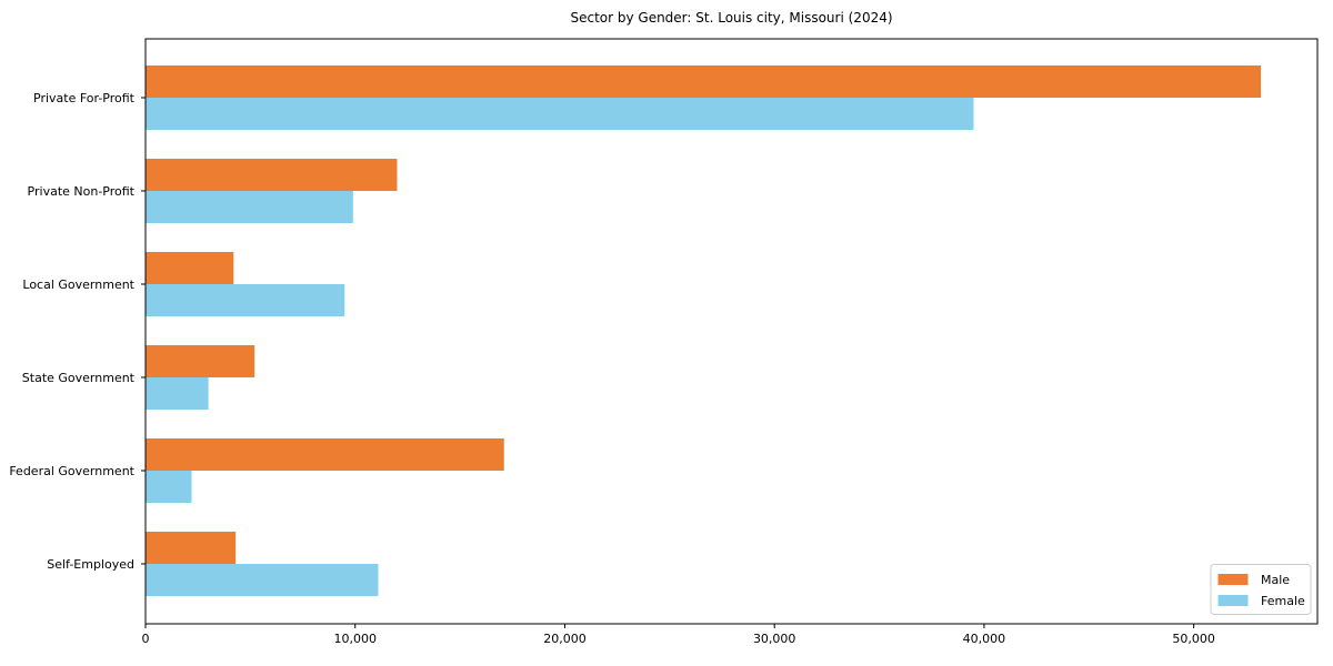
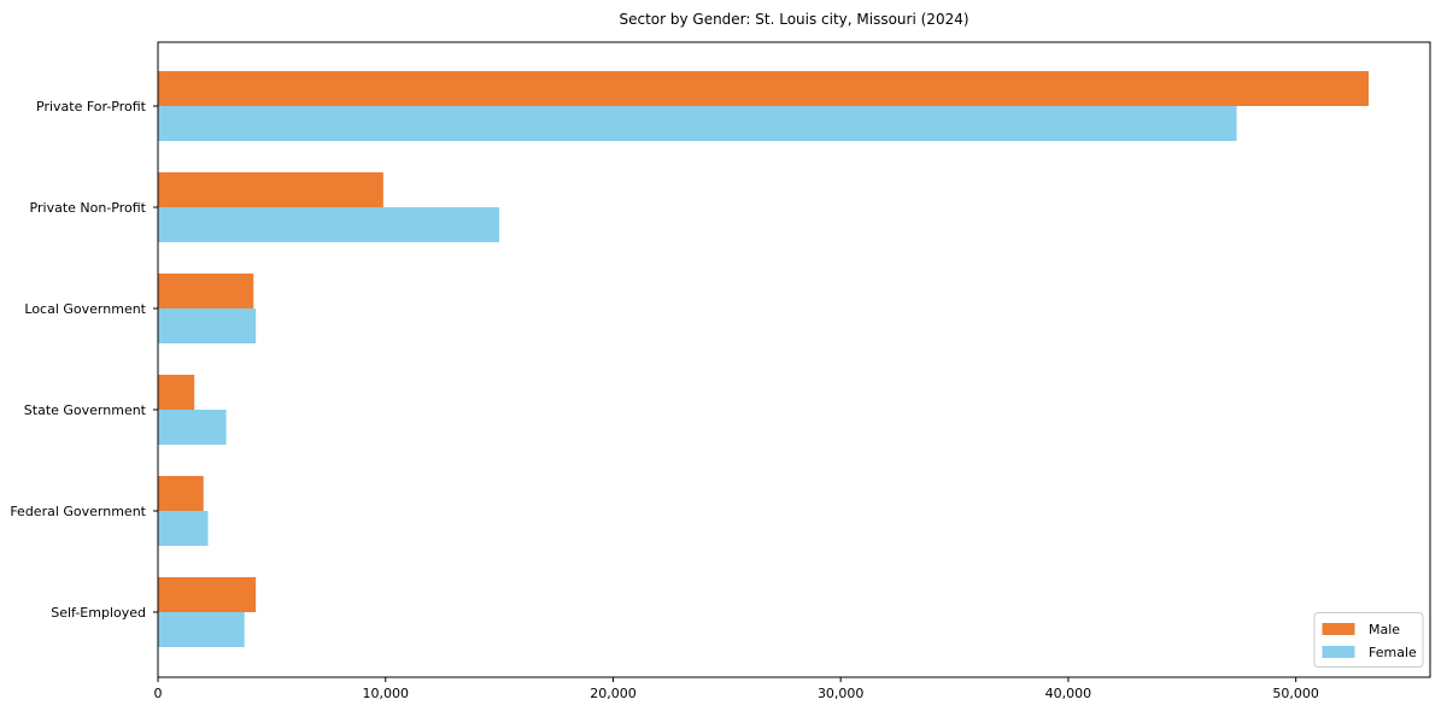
Female/Private For-Profit: 39500 -> 47400
Male/Private Non-Profit: 12000 -> 9900
Female/Private Non-Profit: 9900 -> 15000
Female/Local Government: 9500 -> 4300
Male/State Government: 5200 -> 1600
Male/Federal Government: 17100 -> 2000
Female/Self-Employed: 11100 -> 3800
